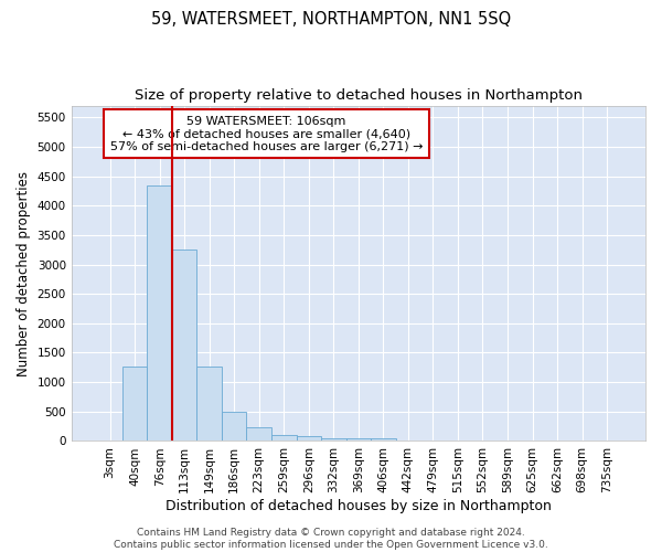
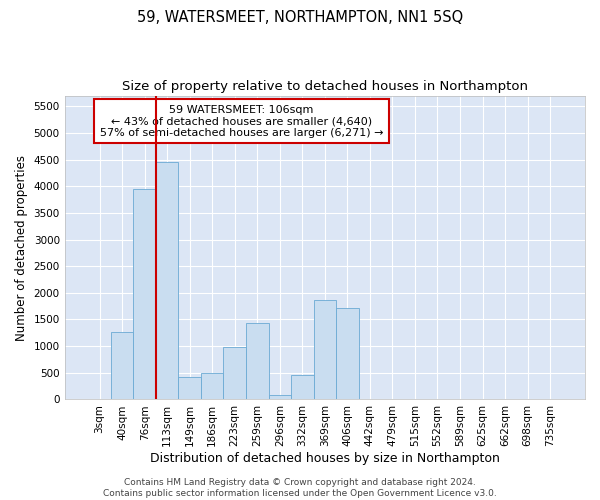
76sqm: 4350 -> 3940
113sqm: 3250 -> 4460
149sqm: 1270 -> 420
223sqm: 220 -> 980
259sqm: 100 -> 1440
332sqm: 50 -> 460
369sqm: 50 -> 1860
406sqm: 50 -> 1720
